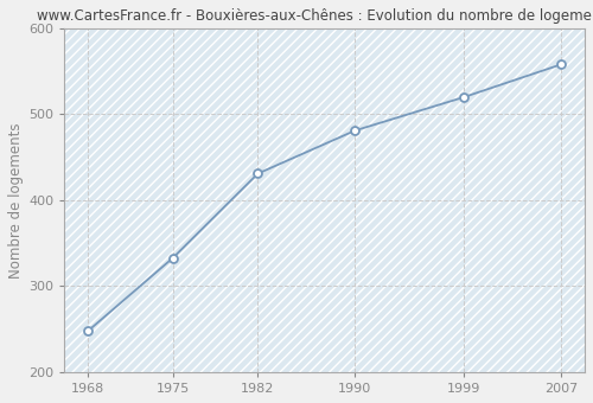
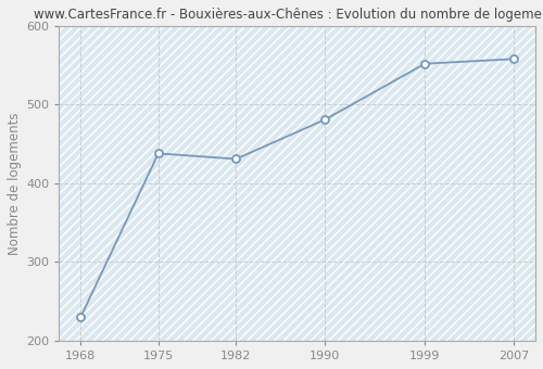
1968: 248 -> 230
1975: 333 -> 438
1999: 520 -> 552
